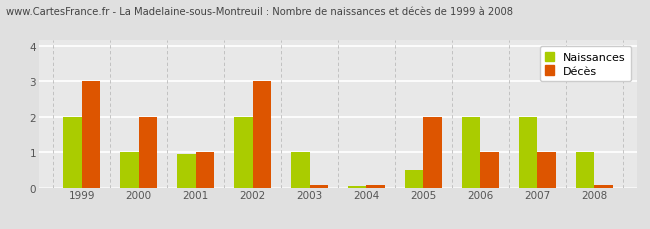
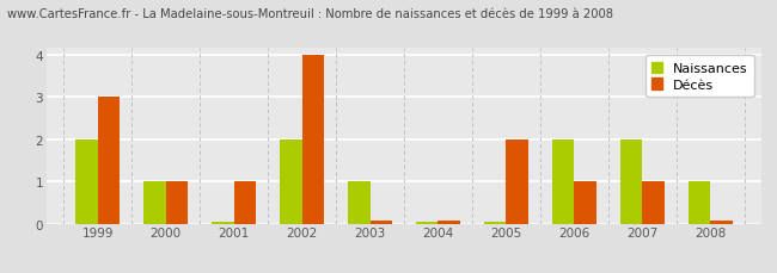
Décès/2000: 2.00 -> 1.00
Naissances/2001: 0.95 -> 0.04
Décès/2002: 3.00 -> 4.00
Naissances/2005: 0.50 -> 0.04
